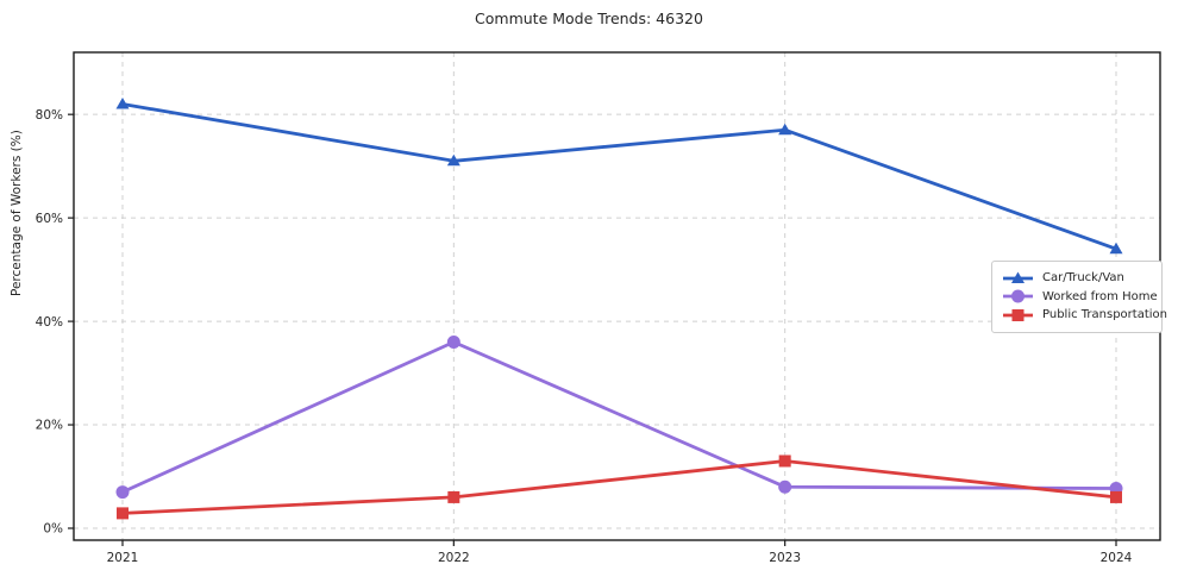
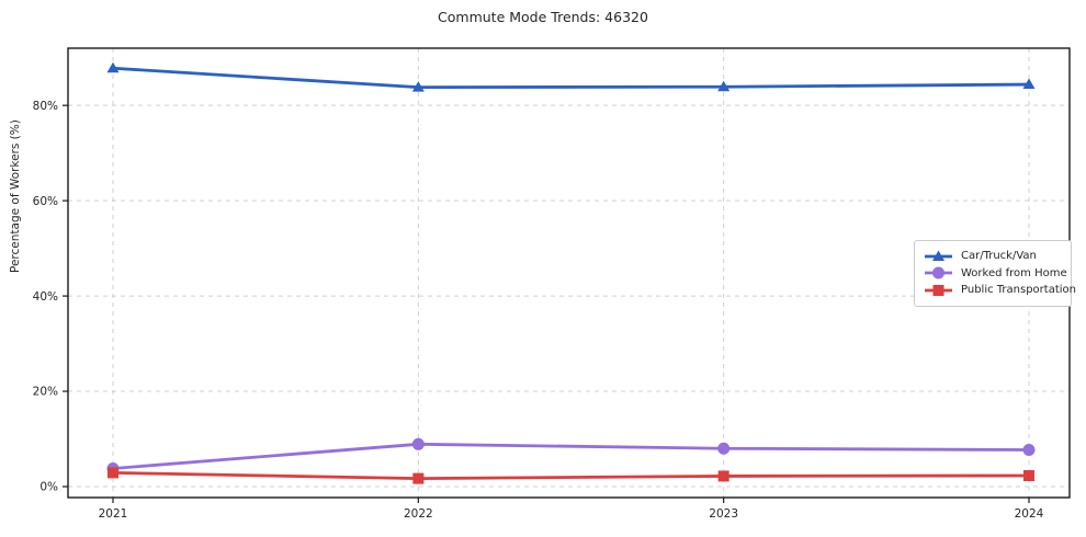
Car/Truck/Van/2021: 82% -> 88%
Worked from Home/2021: 7% -> 4%
Car/Truck/Van/2022: 71% -> 84%
Worked from Home/2022: 36% -> 9%
Public Transportation/2022: 6% -> 2%
Car/Truck/Van/2023: 77% -> 84%
Public Transportation/2023: 13% -> 2%
Car/Truck/Van/2024: 54% -> 84%
Public Transportation/2024: 6% -> 2%
